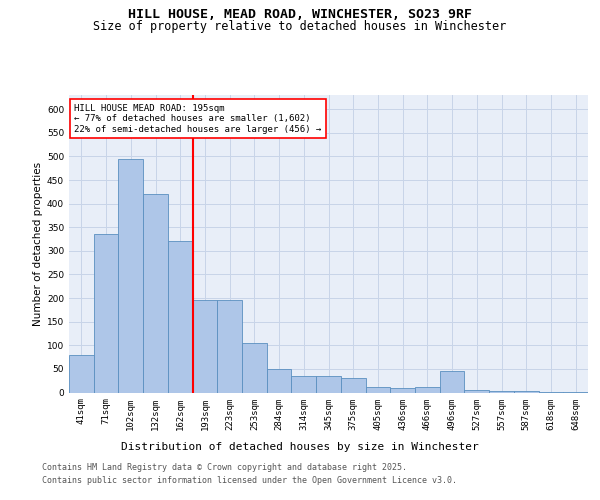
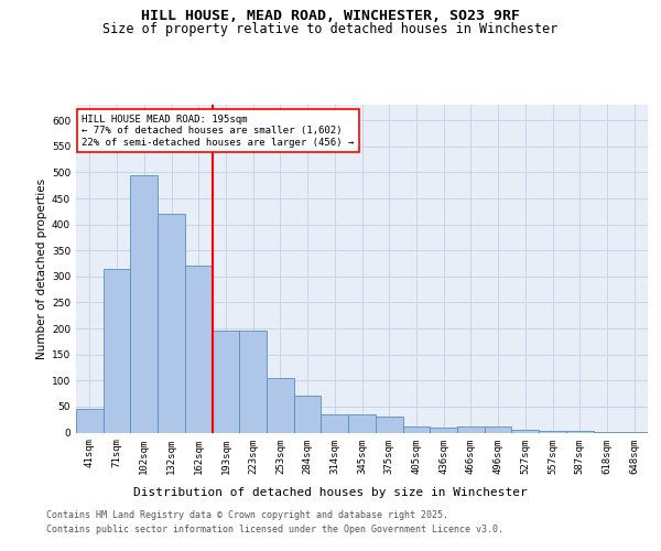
41sqm: 80 -> 45
71sqm: 335 -> 315
284sqm: 50 -> 70
496sqm: 45 -> 12
